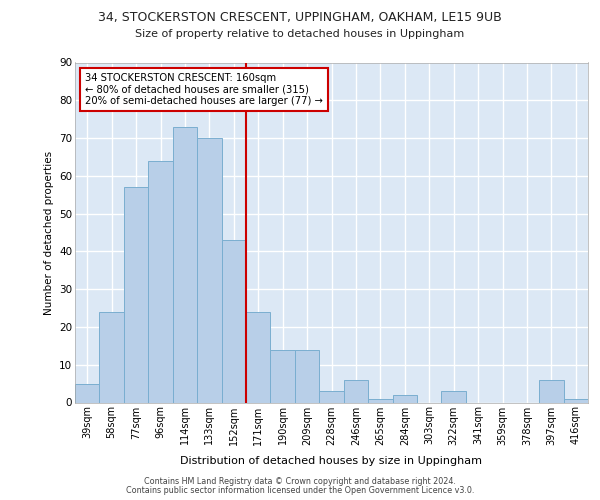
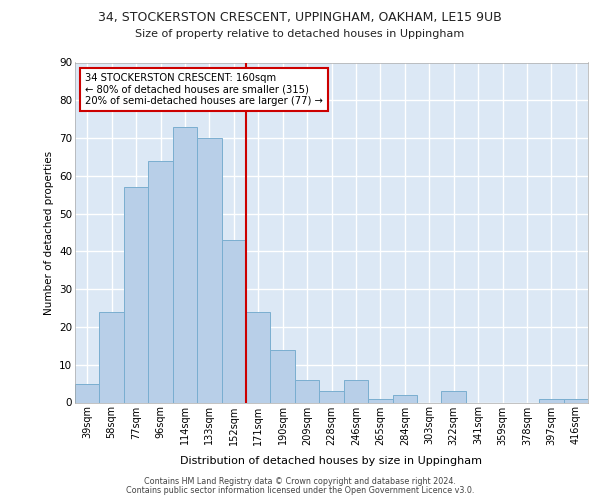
209sqm: 14 -> 6
397sqm: 6 -> 1
